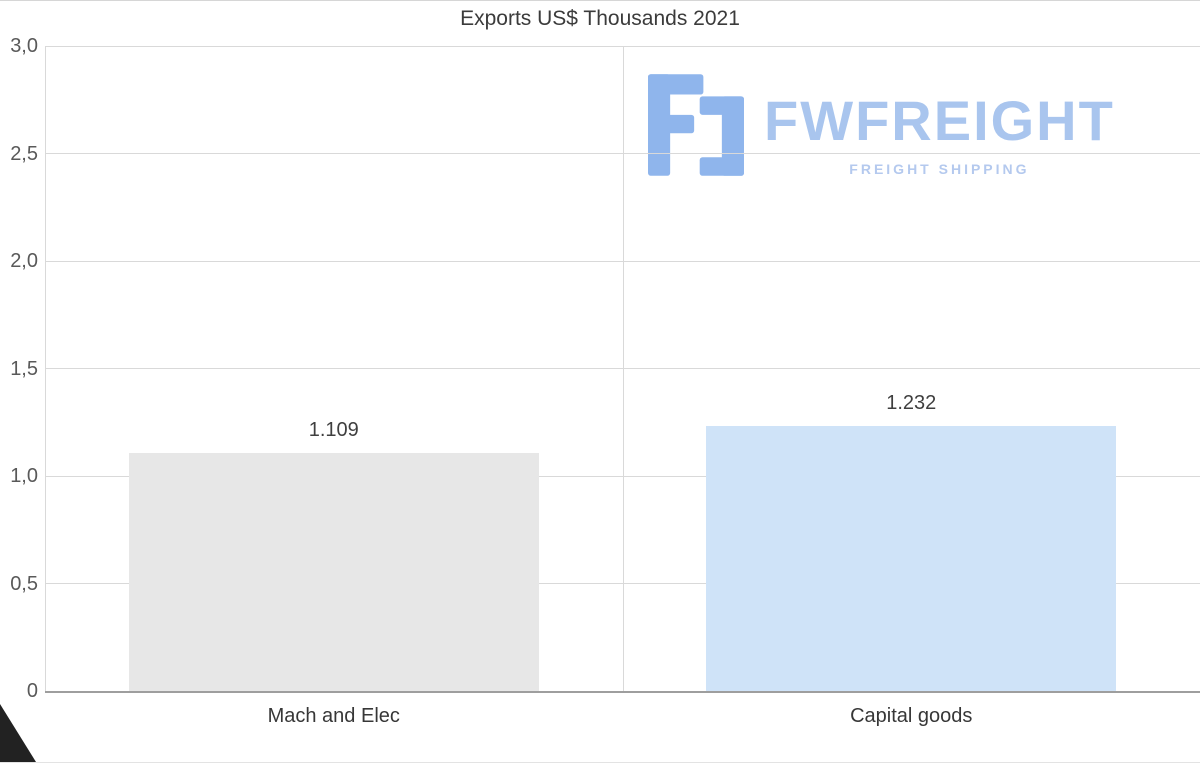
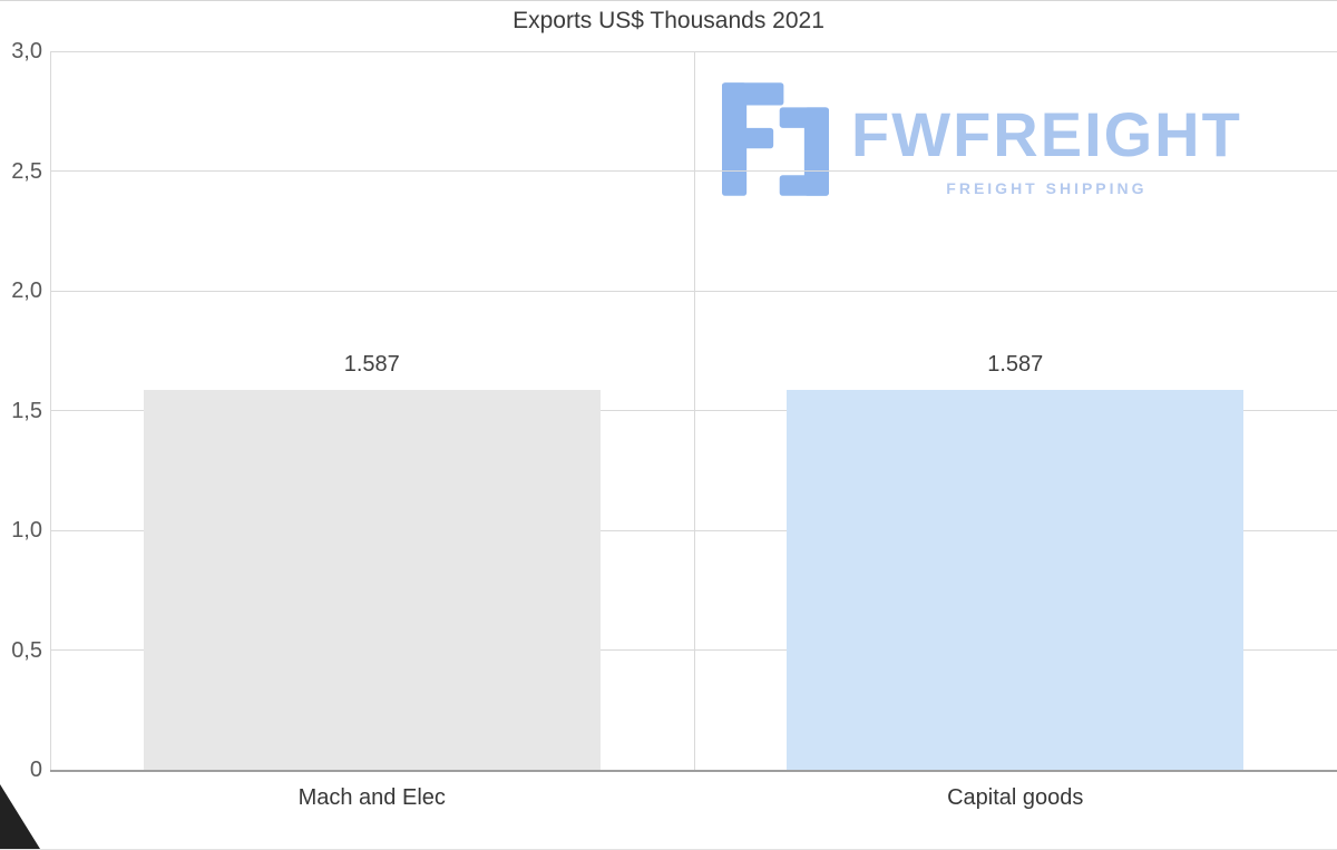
Mach and Elec: 1.109 -> 1.587
Capital goods: 1.232 -> 1.587
